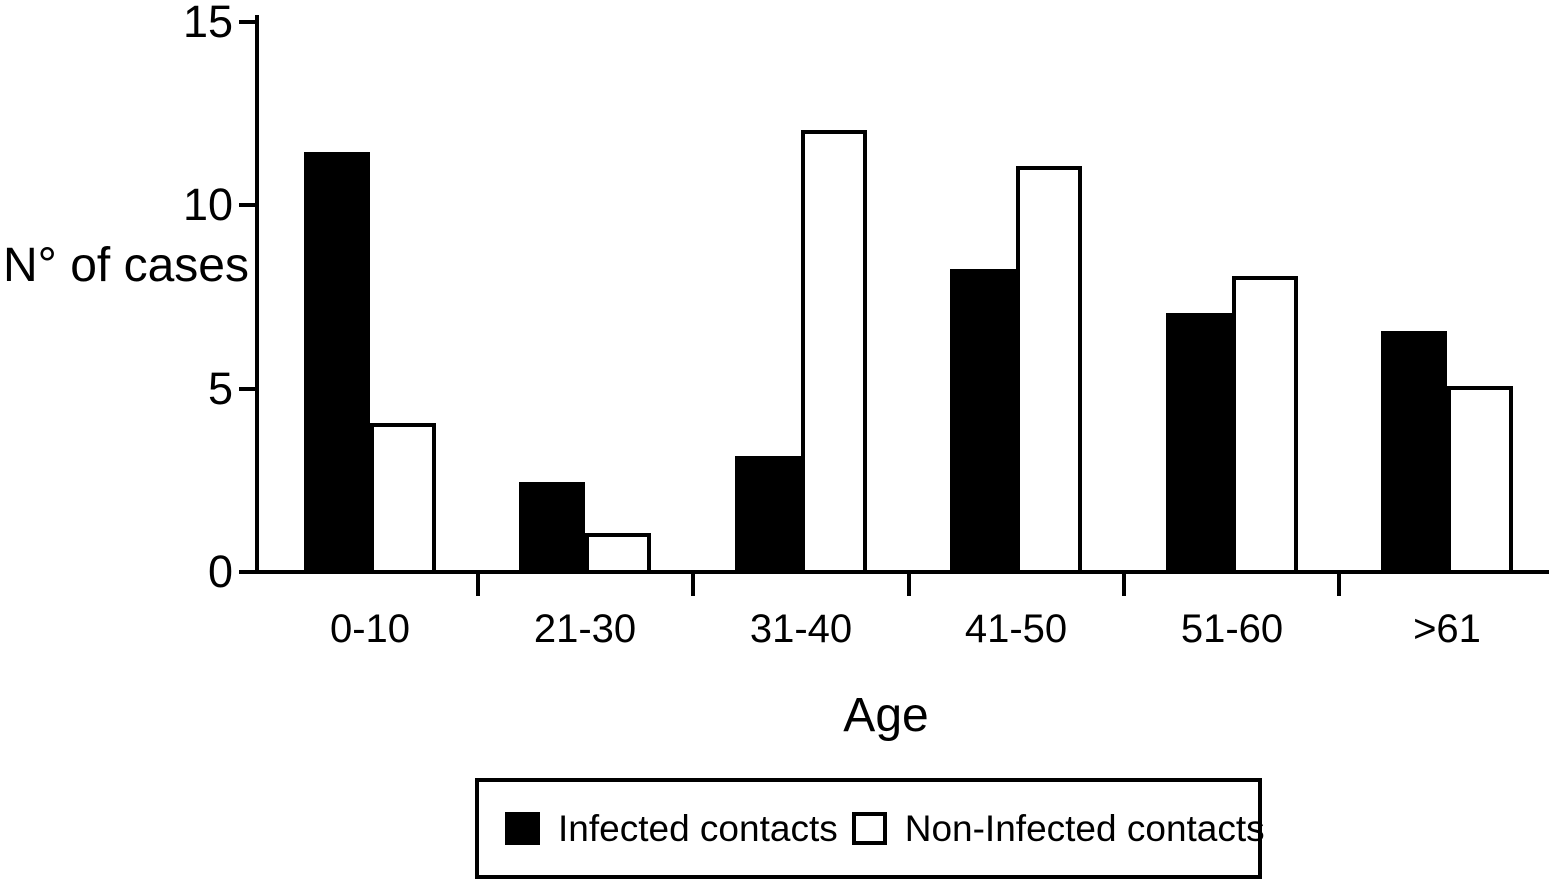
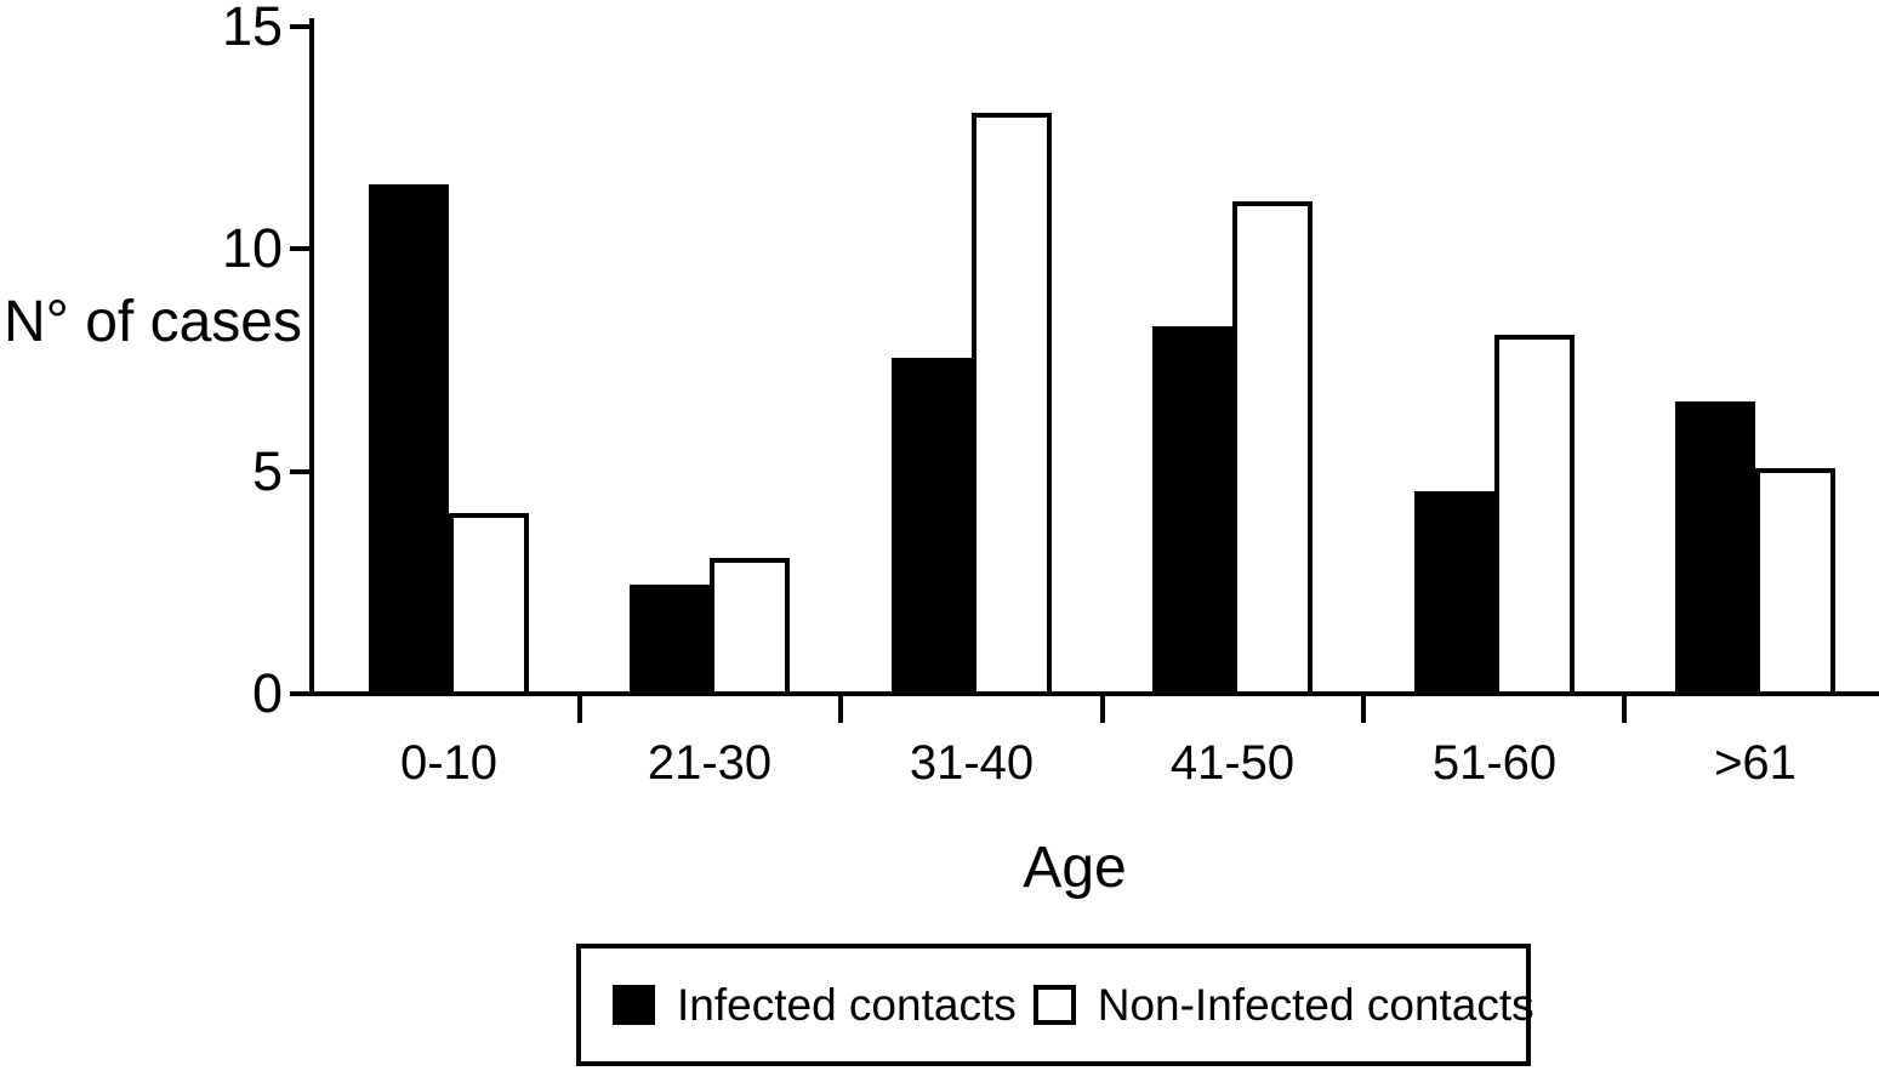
Non-Infected contacts/21-30: 1 -> 3
Infected contacts/31-40: 3.1 -> 7.5
Non-Infected contacts/31-40: 12 -> 13
Infected contacts/51-60: 7.0 -> 4.5
